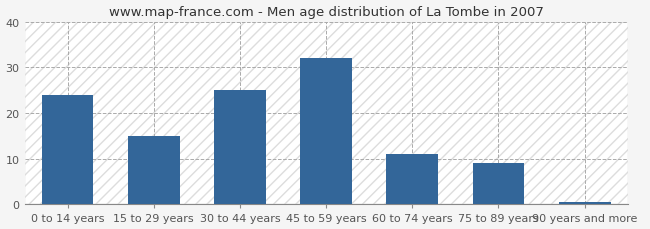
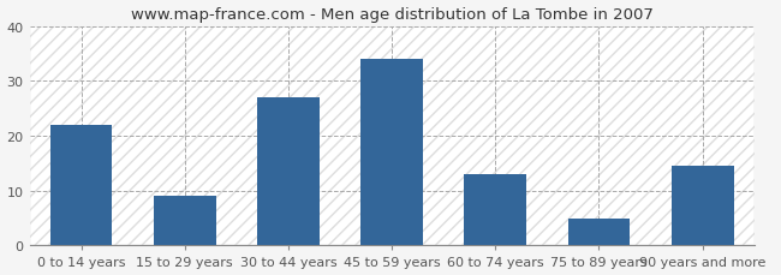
0 to 14 years: 24.0 -> 22.0
15 to 29 years: 15.0 -> 9.0
30 to 44 years: 25.0 -> 27.0
45 to 59 years: 32.0 -> 34.0
60 to 74 years: 11.0 -> 13.0
75 to 89 years: 9.0 -> 5.0
90 years and more: 0.5 -> 14.5
